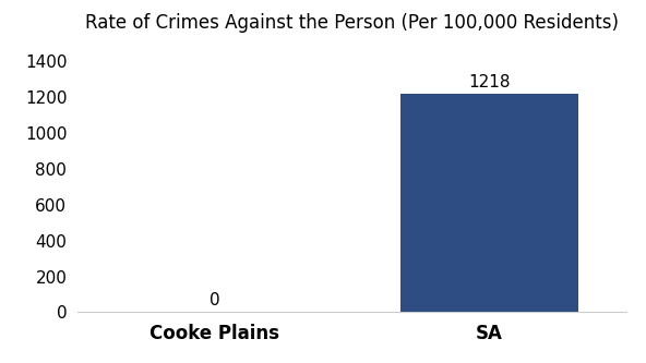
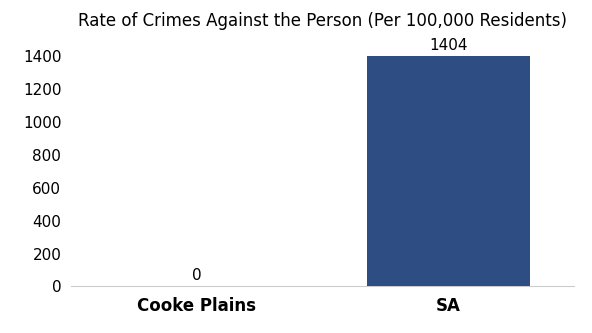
SA: 1218 -> 1404
